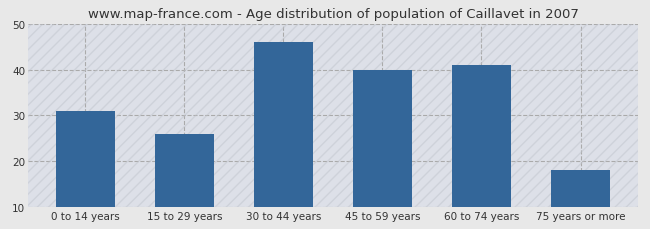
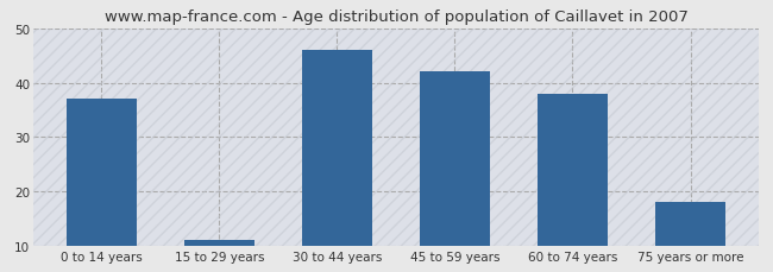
0 to 14 years: 31 -> 37
15 to 29 years: 26 -> 11
45 to 59 years: 40 -> 42
60 to 74 years: 41 -> 38
